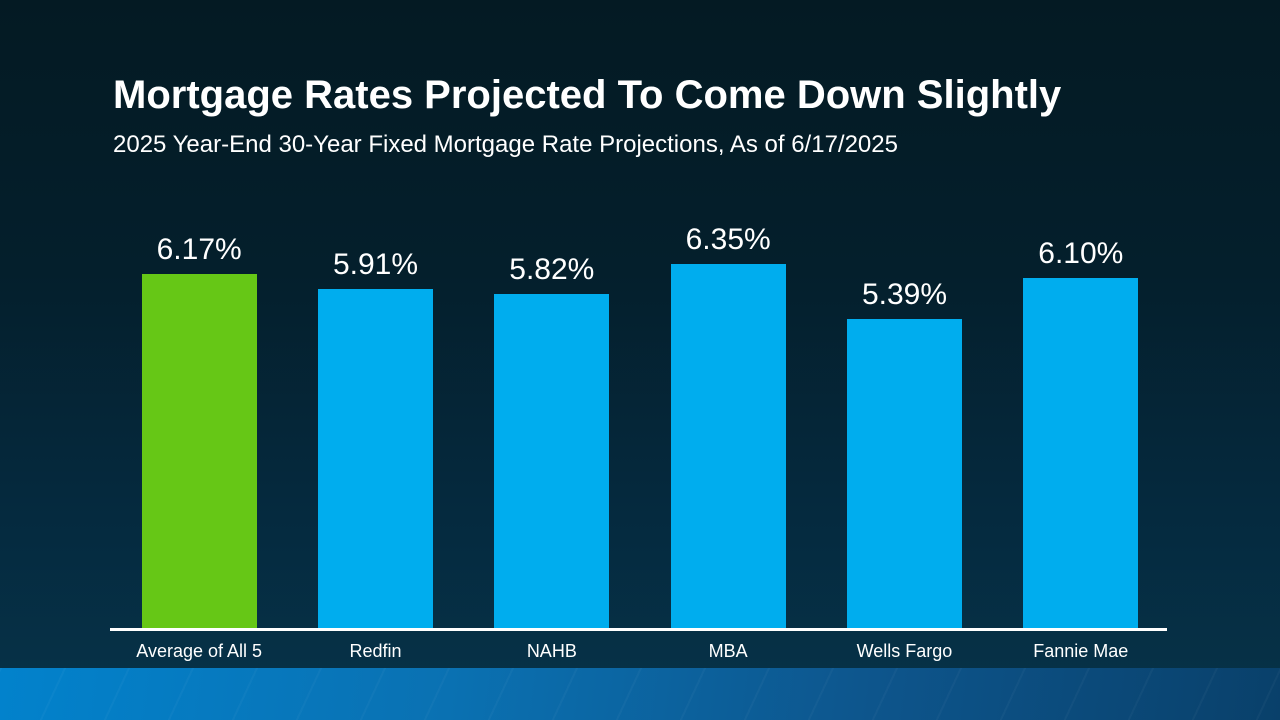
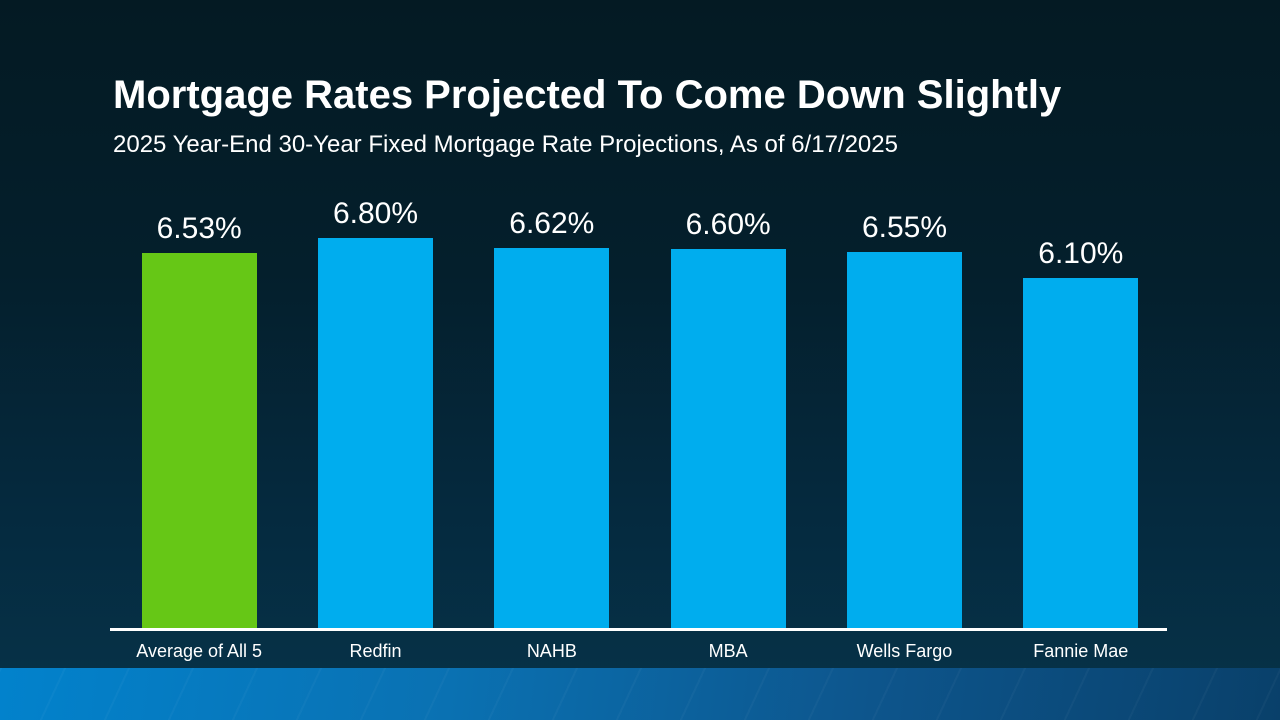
Average of All 5: 6.17% -> 6.53%
Redfin: 5.91% -> 6.80%
NAHB: 5.82% -> 6.62%
MBA: 6.35% -> 6.60%
Wells Fargo: 5.39% -> 6.55%
